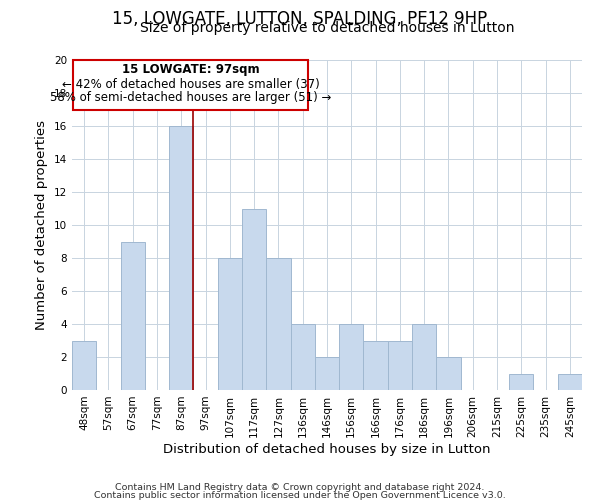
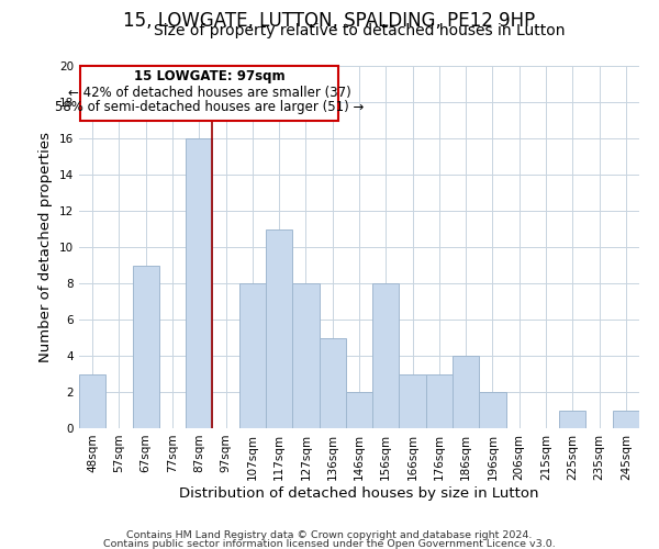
136sqm: 4 -> 5
156sqm: 4 -> 8
